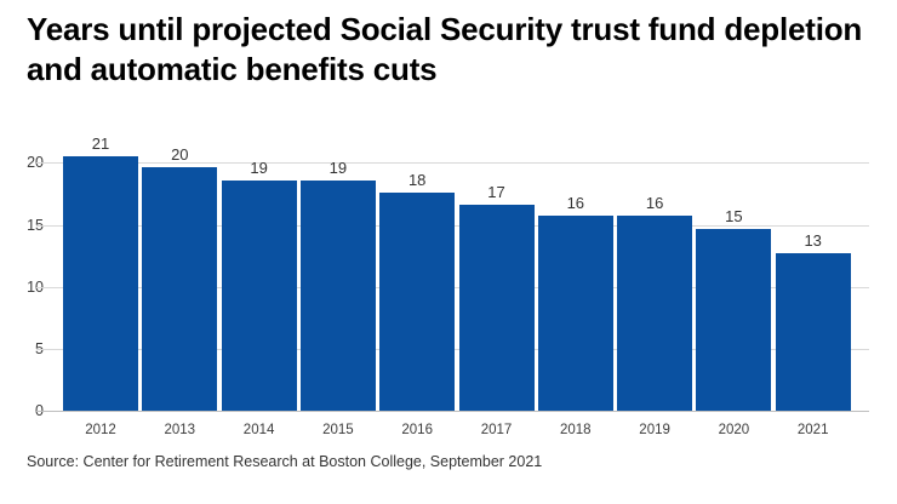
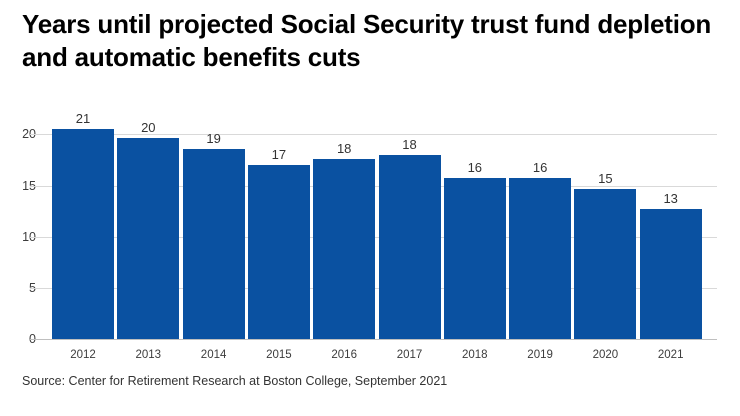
2015: 19 -> 17
2017: 17 -> 18
